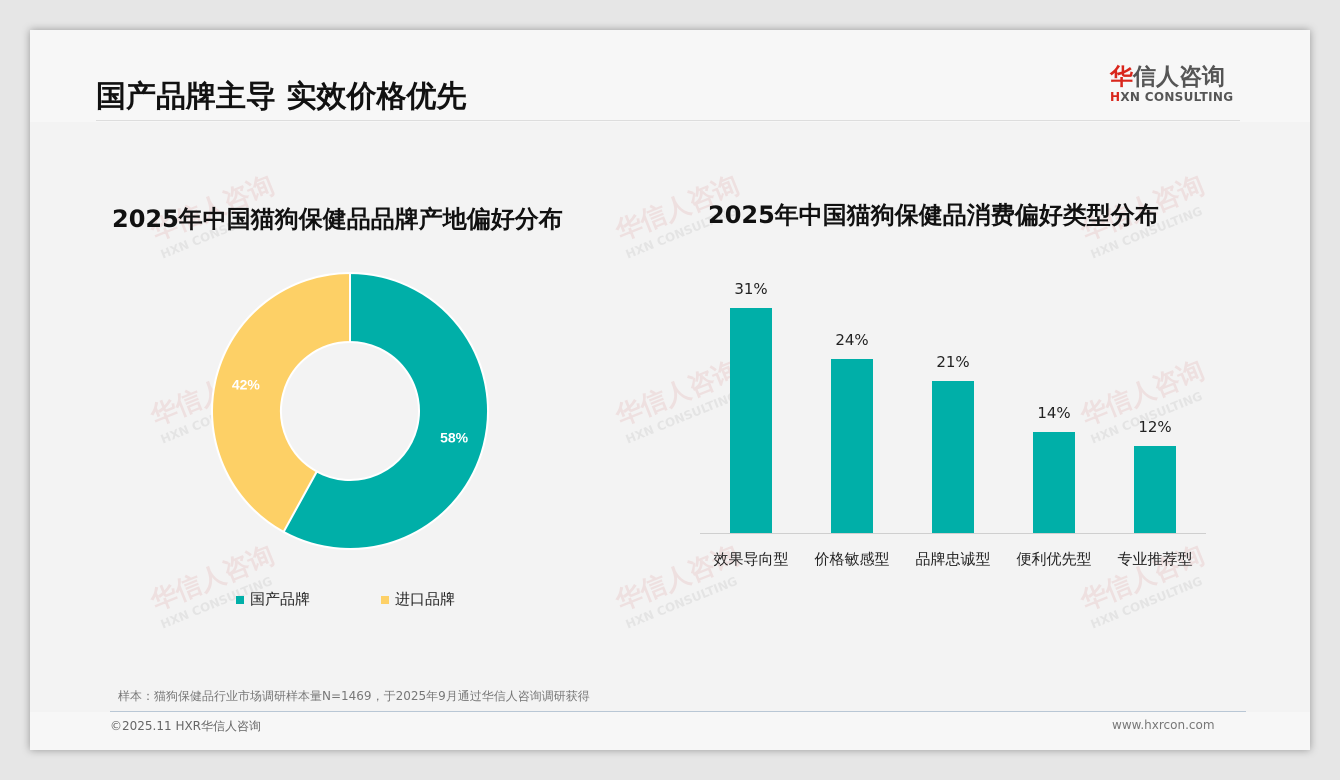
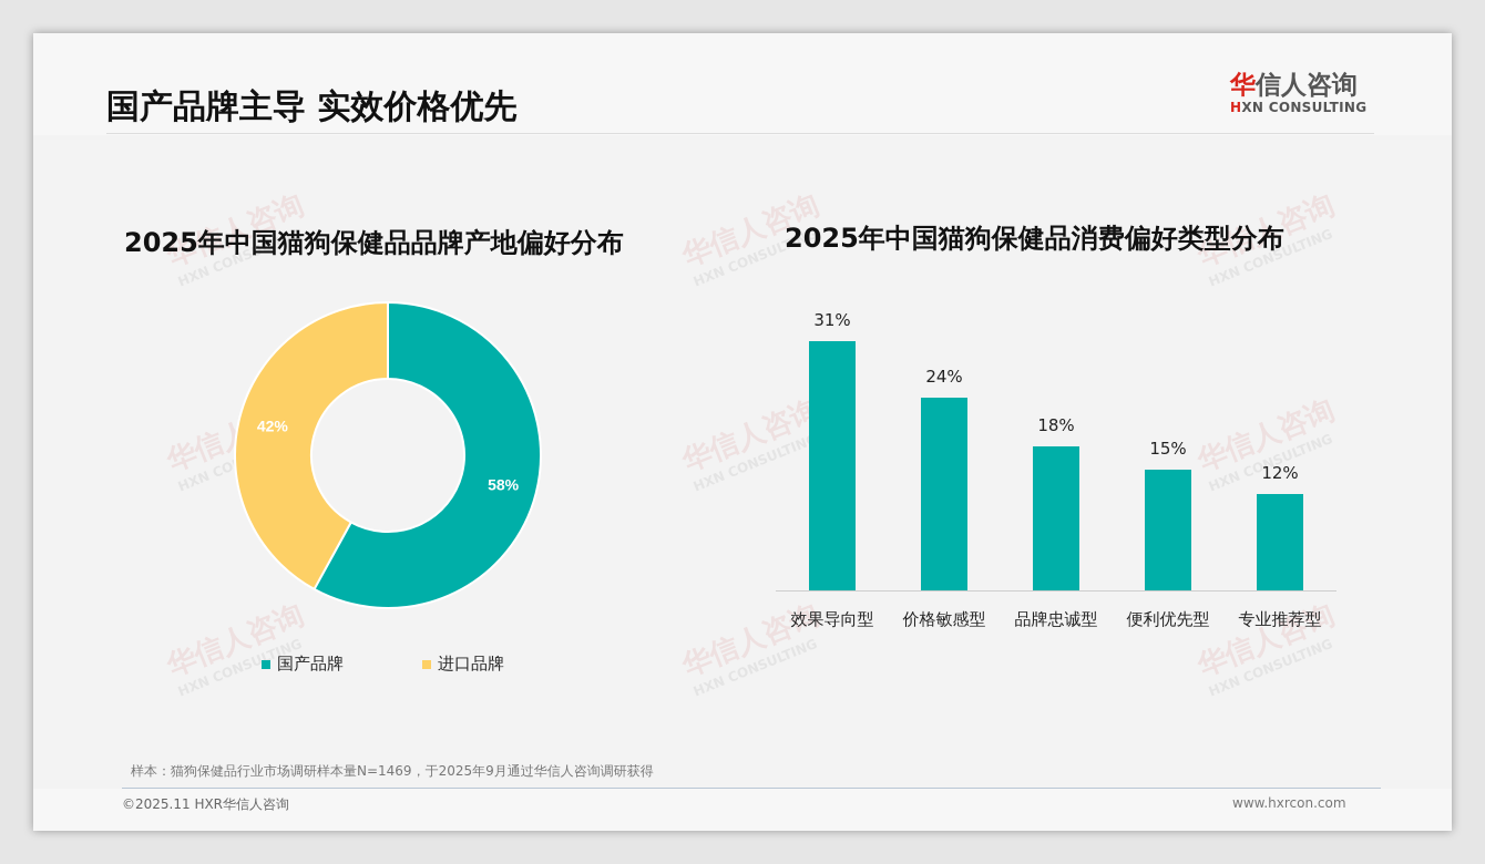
2025年中国猫狗保健品消费偏好类型分布/品牌忠诚型: 21% -> 18%
2025年中国猫狗保健品消费偏好类型分布/便利优先型: 14% -> 15%
